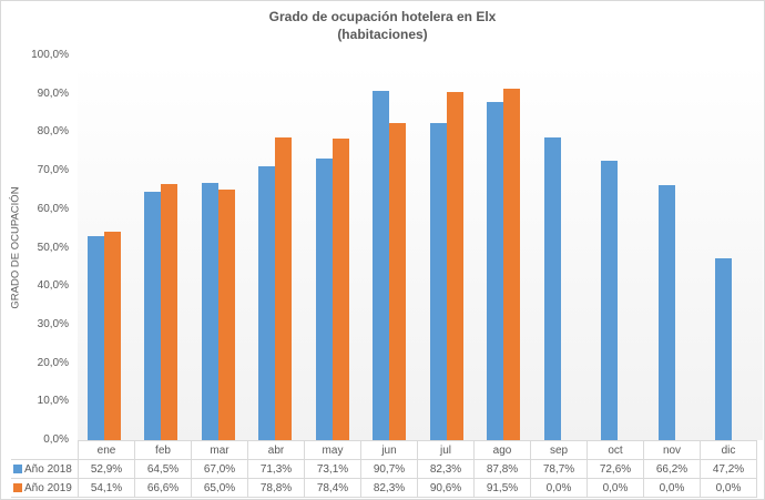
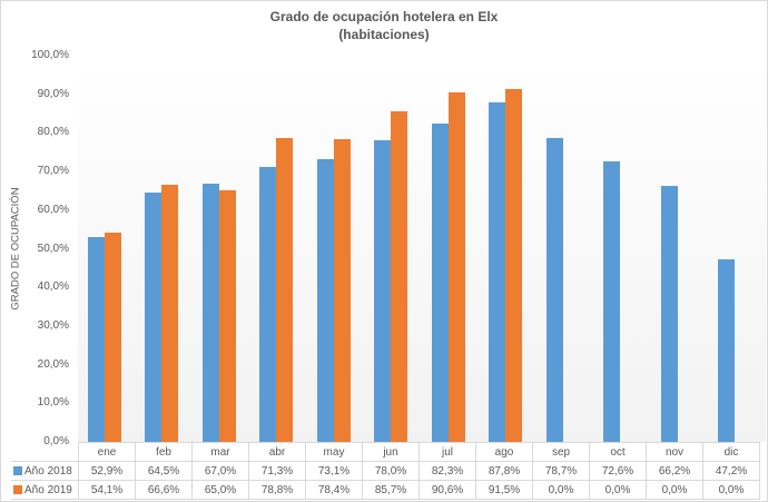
Año 2018/jun: 90,7% -> 78,0%
Año 2019/jun: 82,3% -> 85,7%
